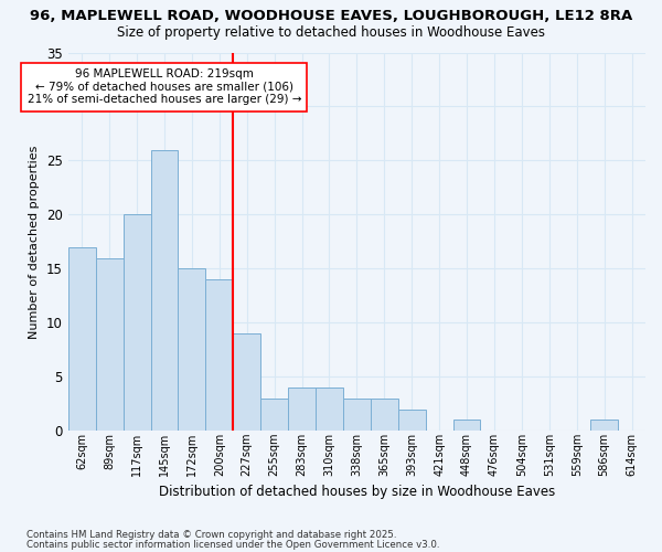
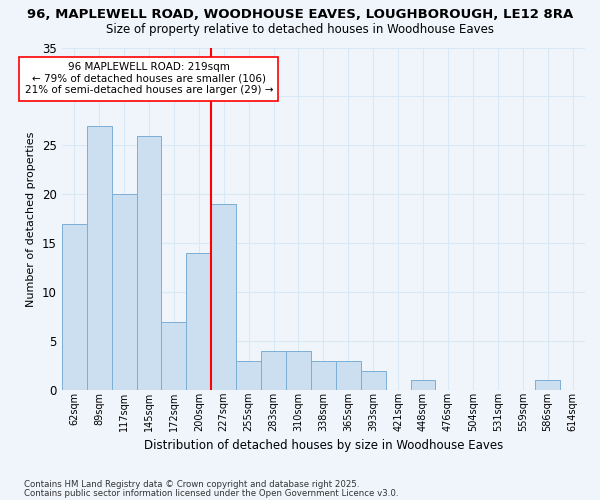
89sqm: 16 -> 27
172sqm: 15 -> 7
227sqm: 9 -> 19
